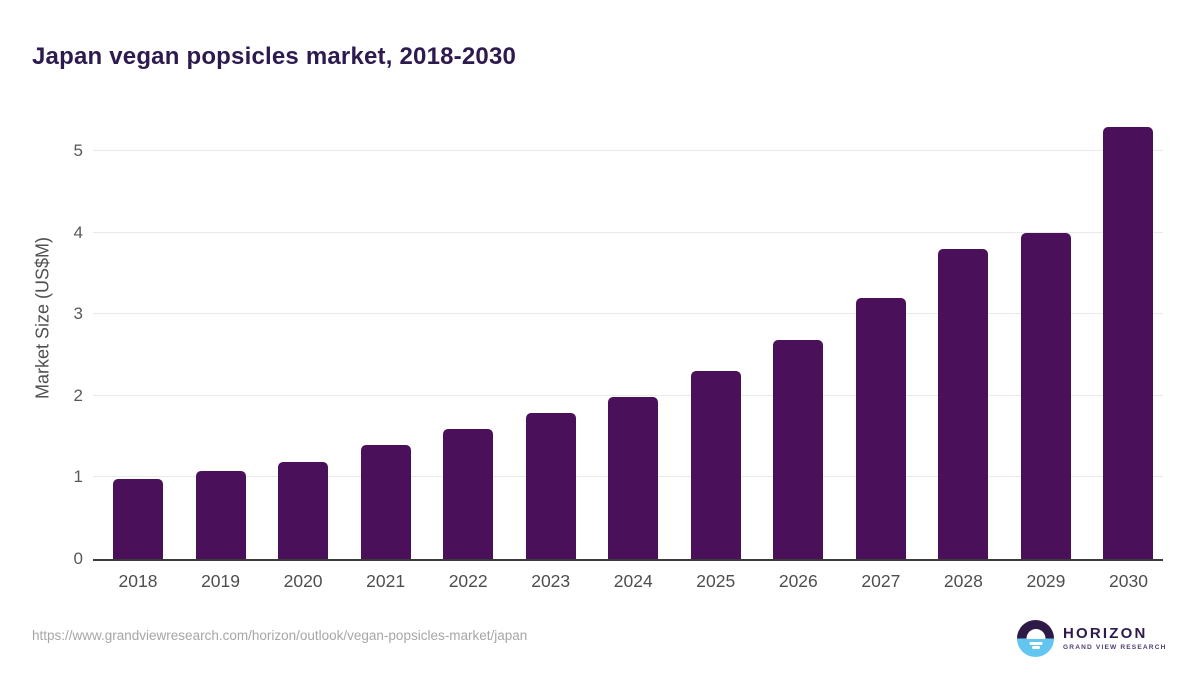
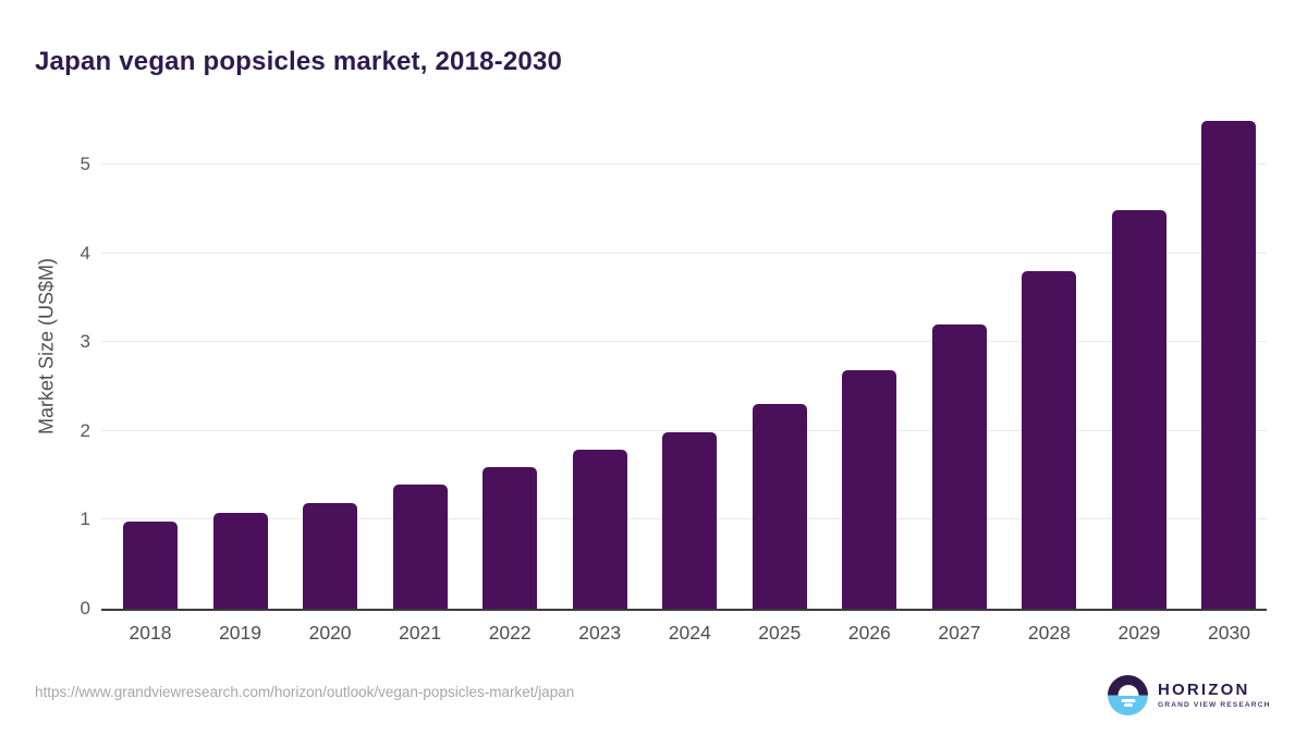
2029: 4.0 -> 4.5
2030: 5.3 -> 5.5
